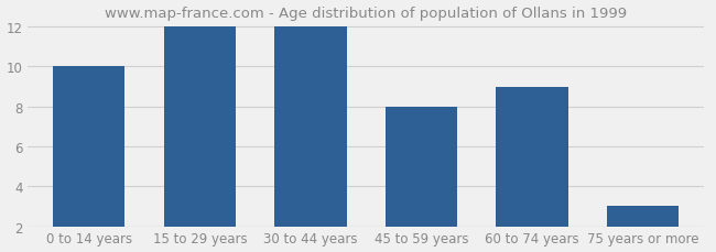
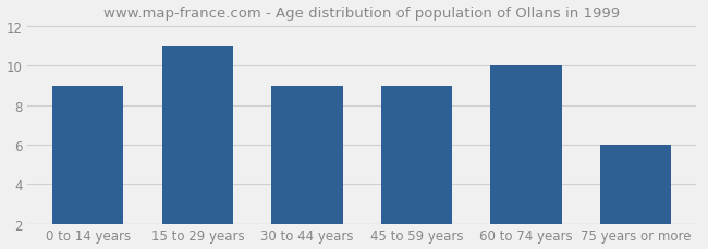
0 to 14 years: 10 -> 9
15 to 29 years: 12 -> 11
30 to 44 years: 12 -> 9
45 to 59 years: 8 -> 9
60 to 74 years: 9 -> 10
75 years or more: 3 -> 6
